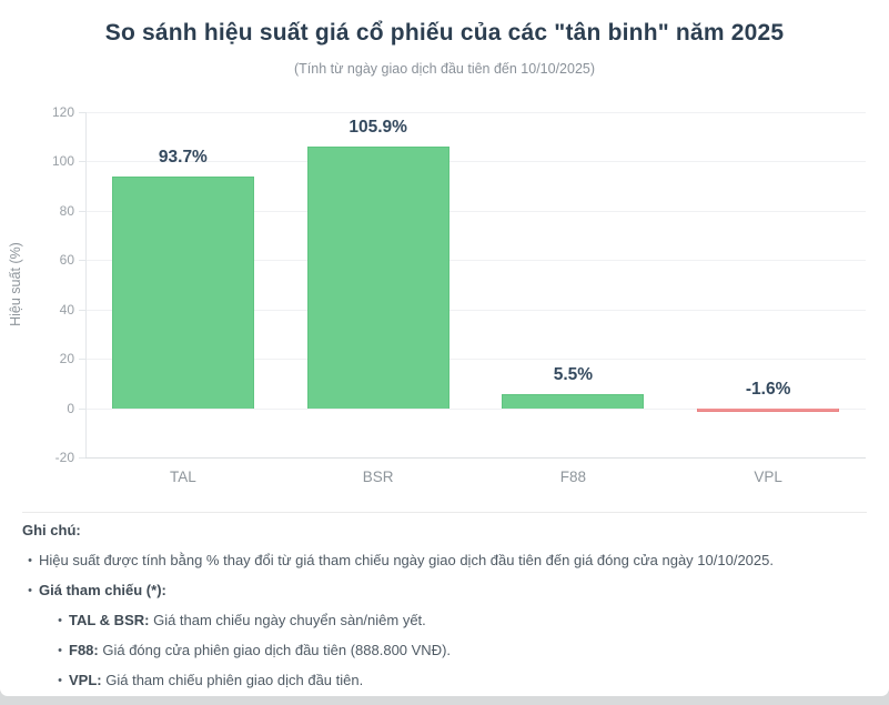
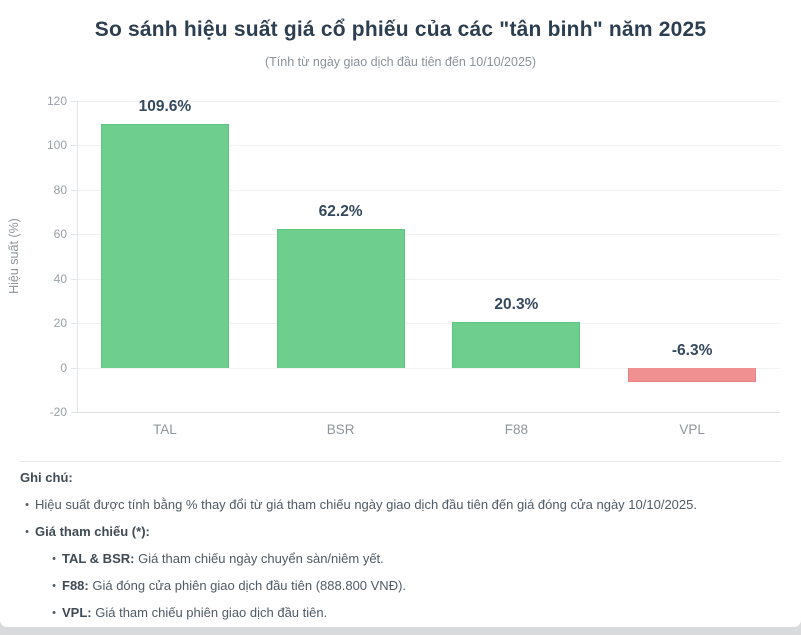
TAL: 93.7% -> 109.6%
BSR: 105.9% -> 62.2%
F88: 5.5% -> 20.3%
VPL: -1.6% -> -6.3%
